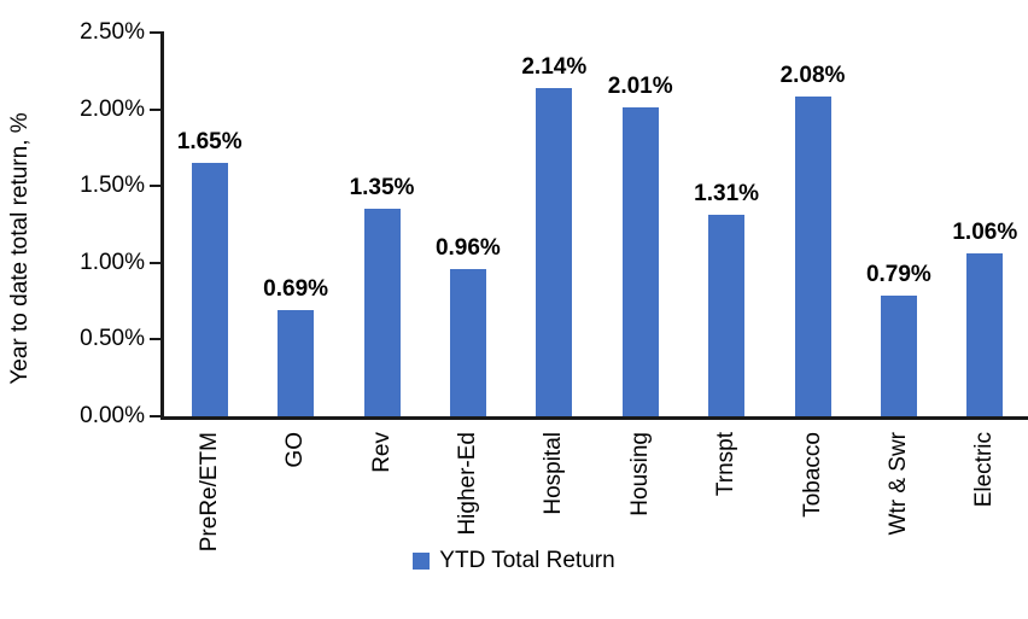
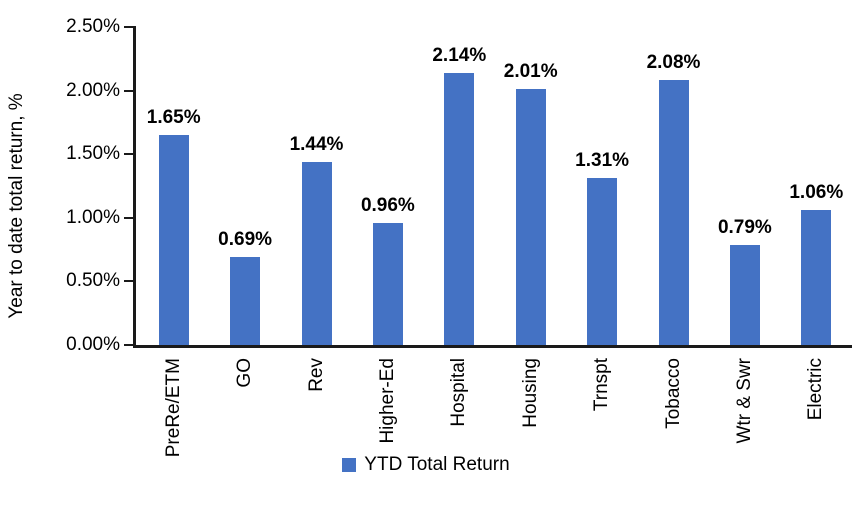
Rev: 1.35% -> 1.44%
